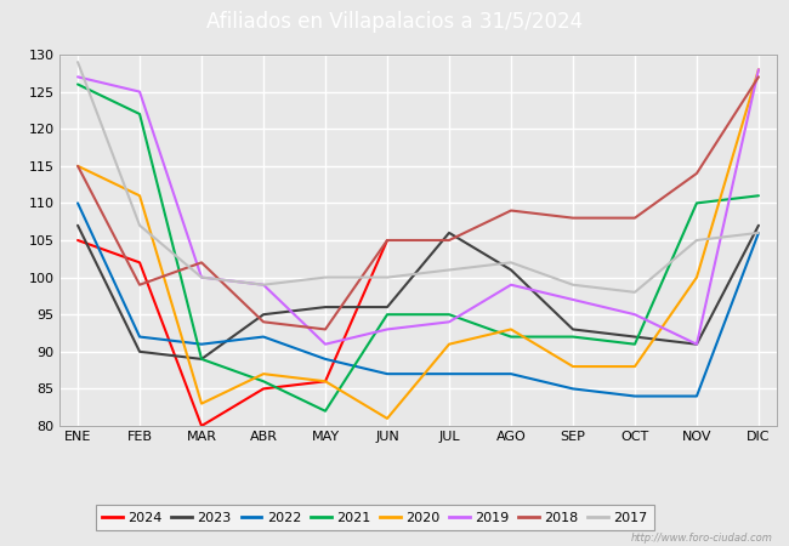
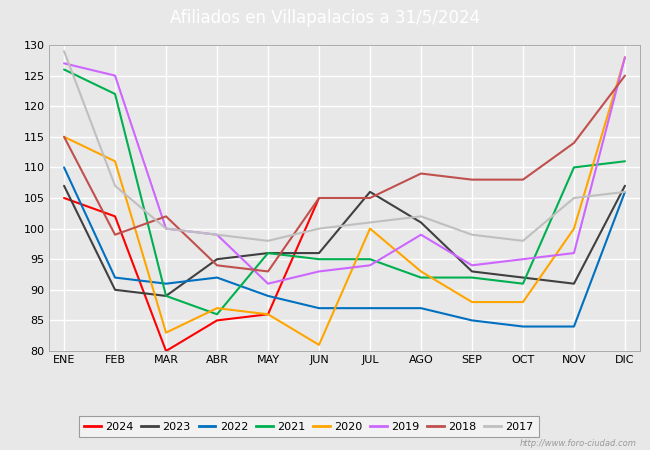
2021/MAY: 82 -> 96
2017/MAY: 100 -> 98
2020/JUL: 91 -> 100
2019/SEP: 97 -> 94
2019/NOV: 91 -> 96
2018/DIC: 127 -> 125
